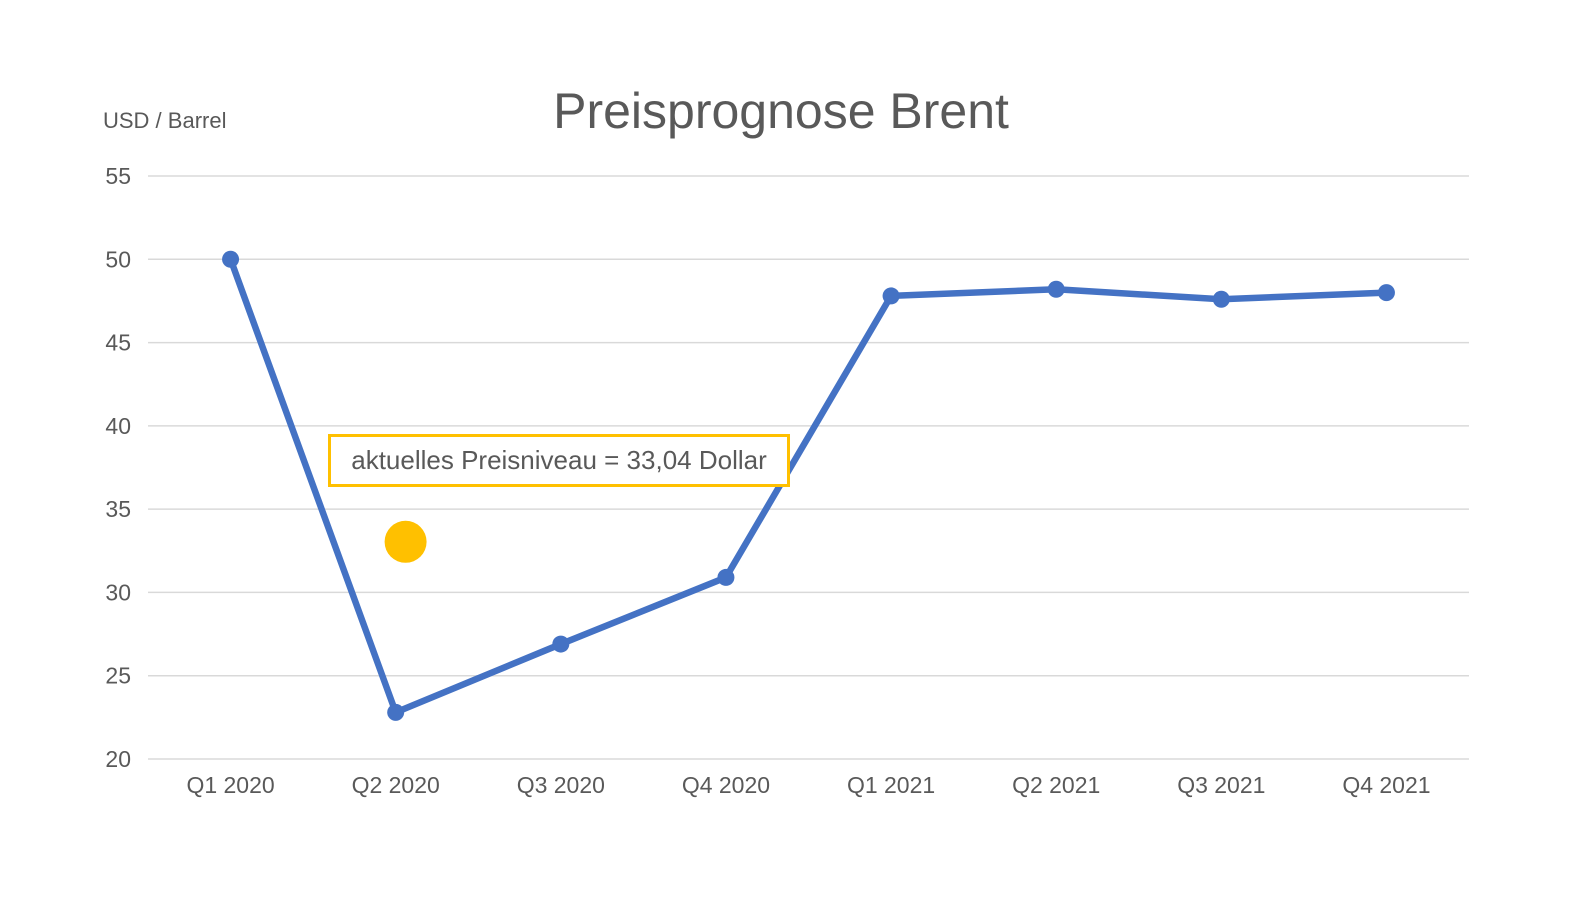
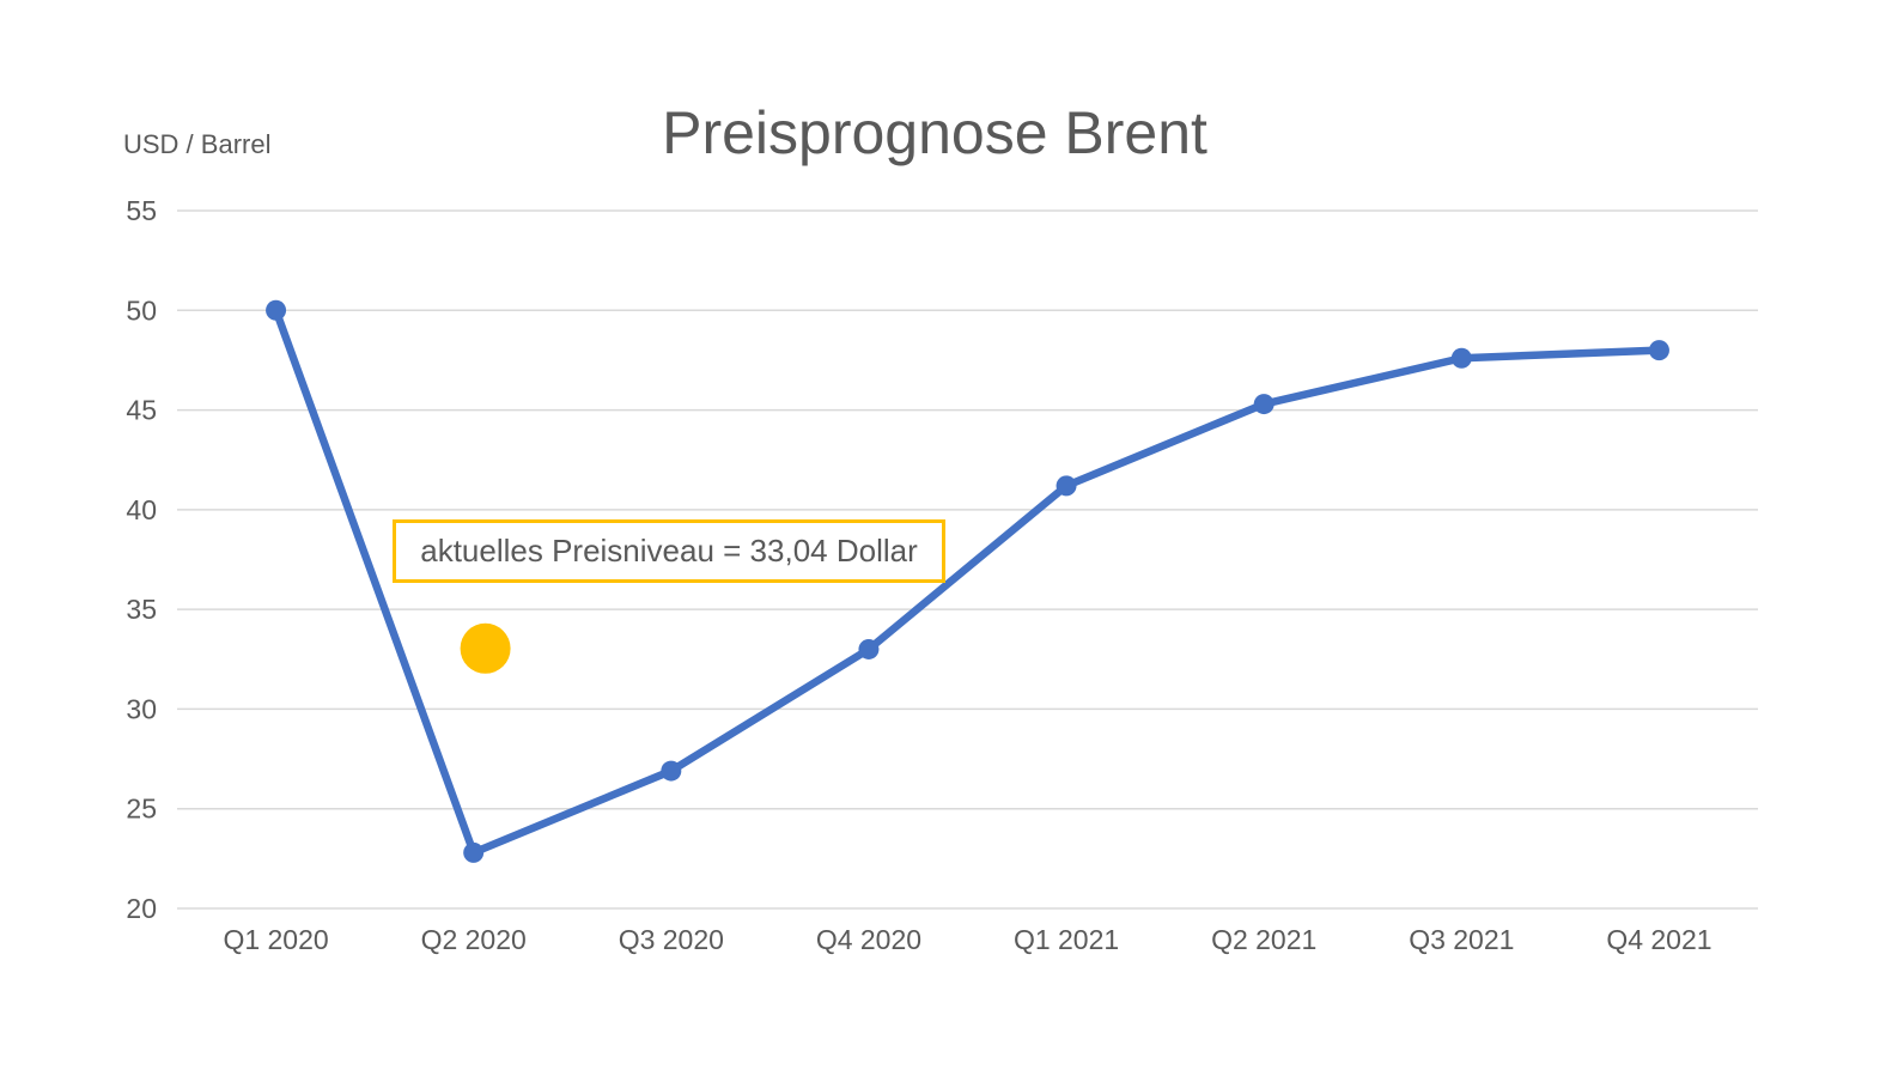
Q4 2020: 30.9 -> 33.0
Q1 2021: 47.8 -> 41.2
Q2 2021: 48.2 -> 45.3
